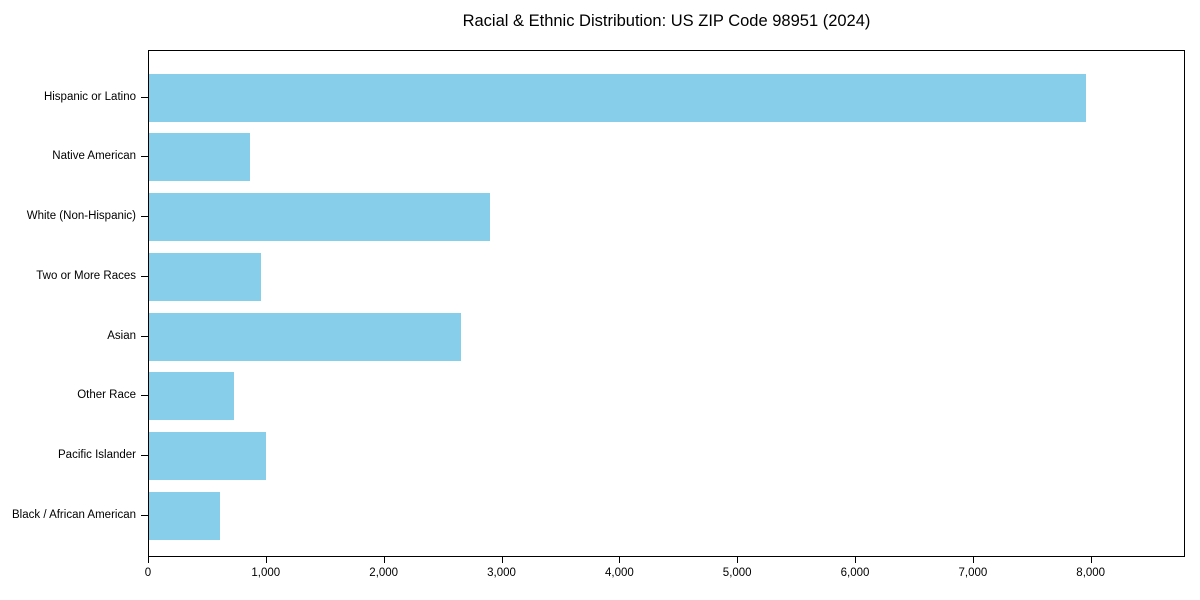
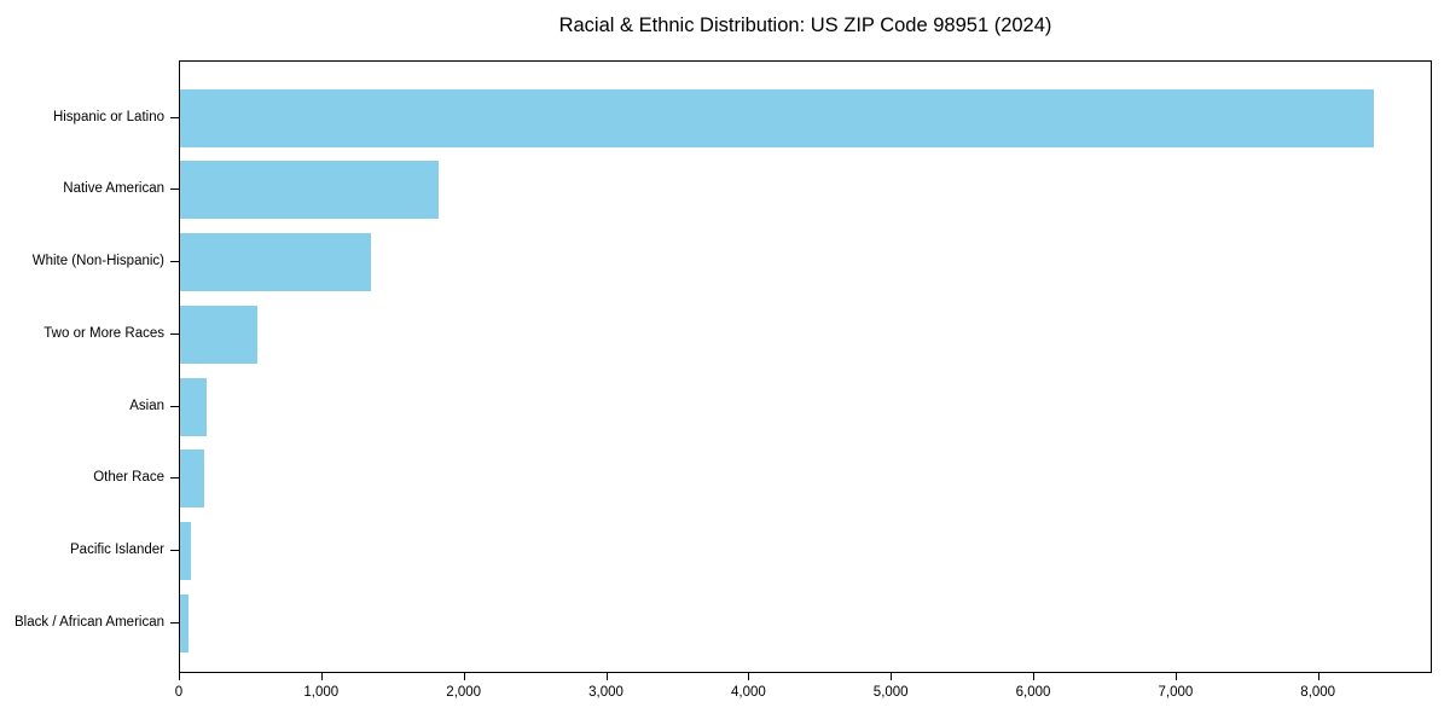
Hispanic or Latino: 7950 -> 8380
Native American: 860 -> 1820
White (Non-Hispanic): 2890 -> 1340
Two or More Races: 950 -> 540
Asian: 2650 -> 190
Other Race: 720 -> 170
Pacific Islander: 990 -> 80
Black / African American: 600 -> 60
